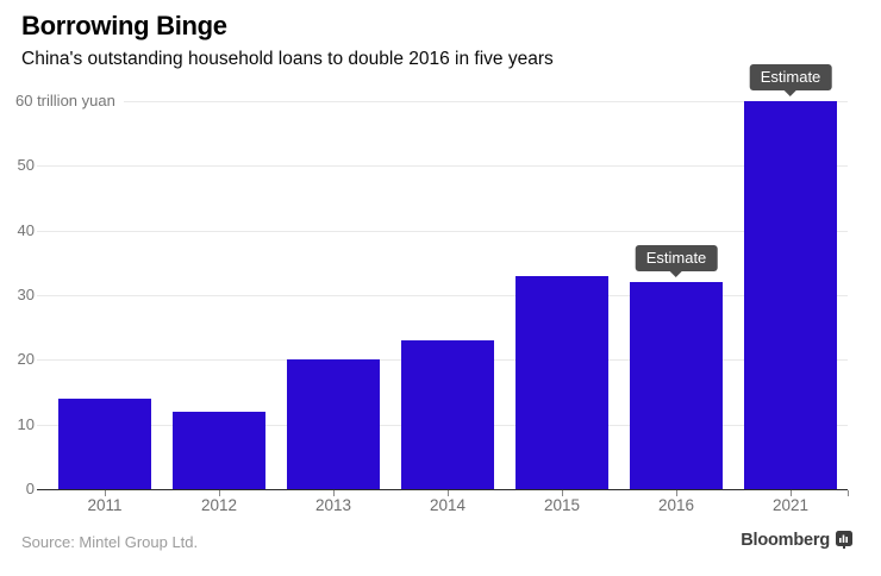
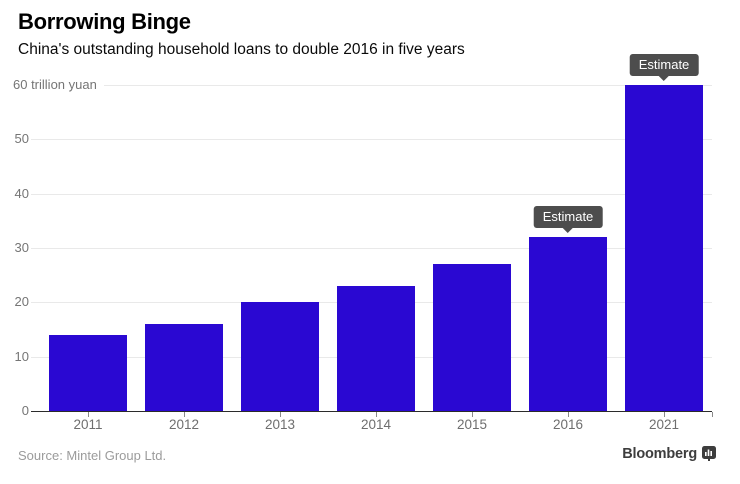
2012: 12 -> 16
2015: 33 -> 27
